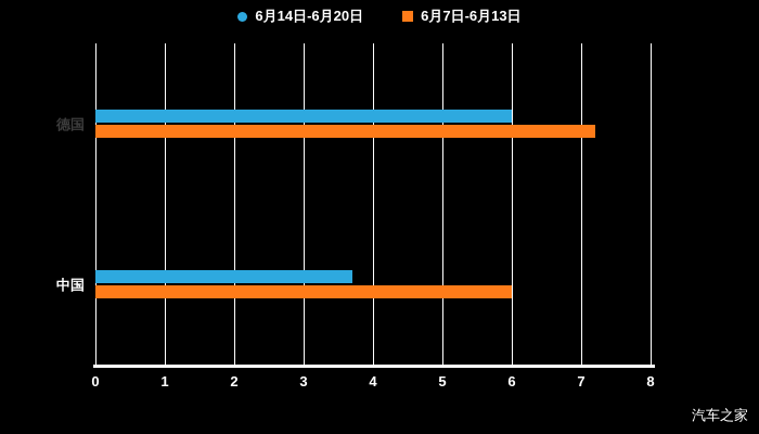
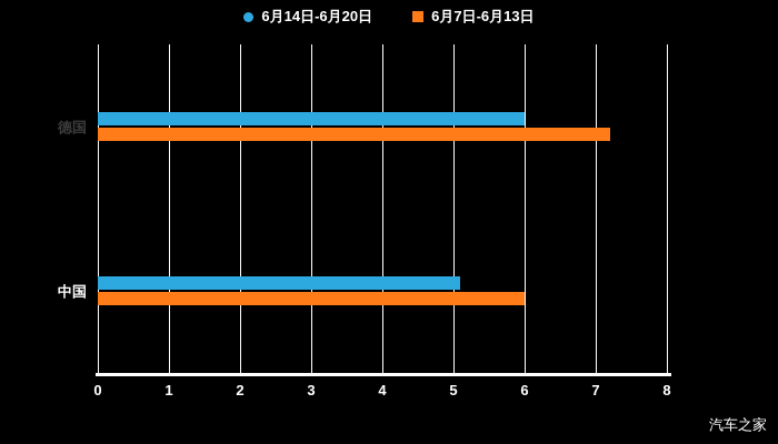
6月14日-6月20日/中国: 3.7 -> 5.1
